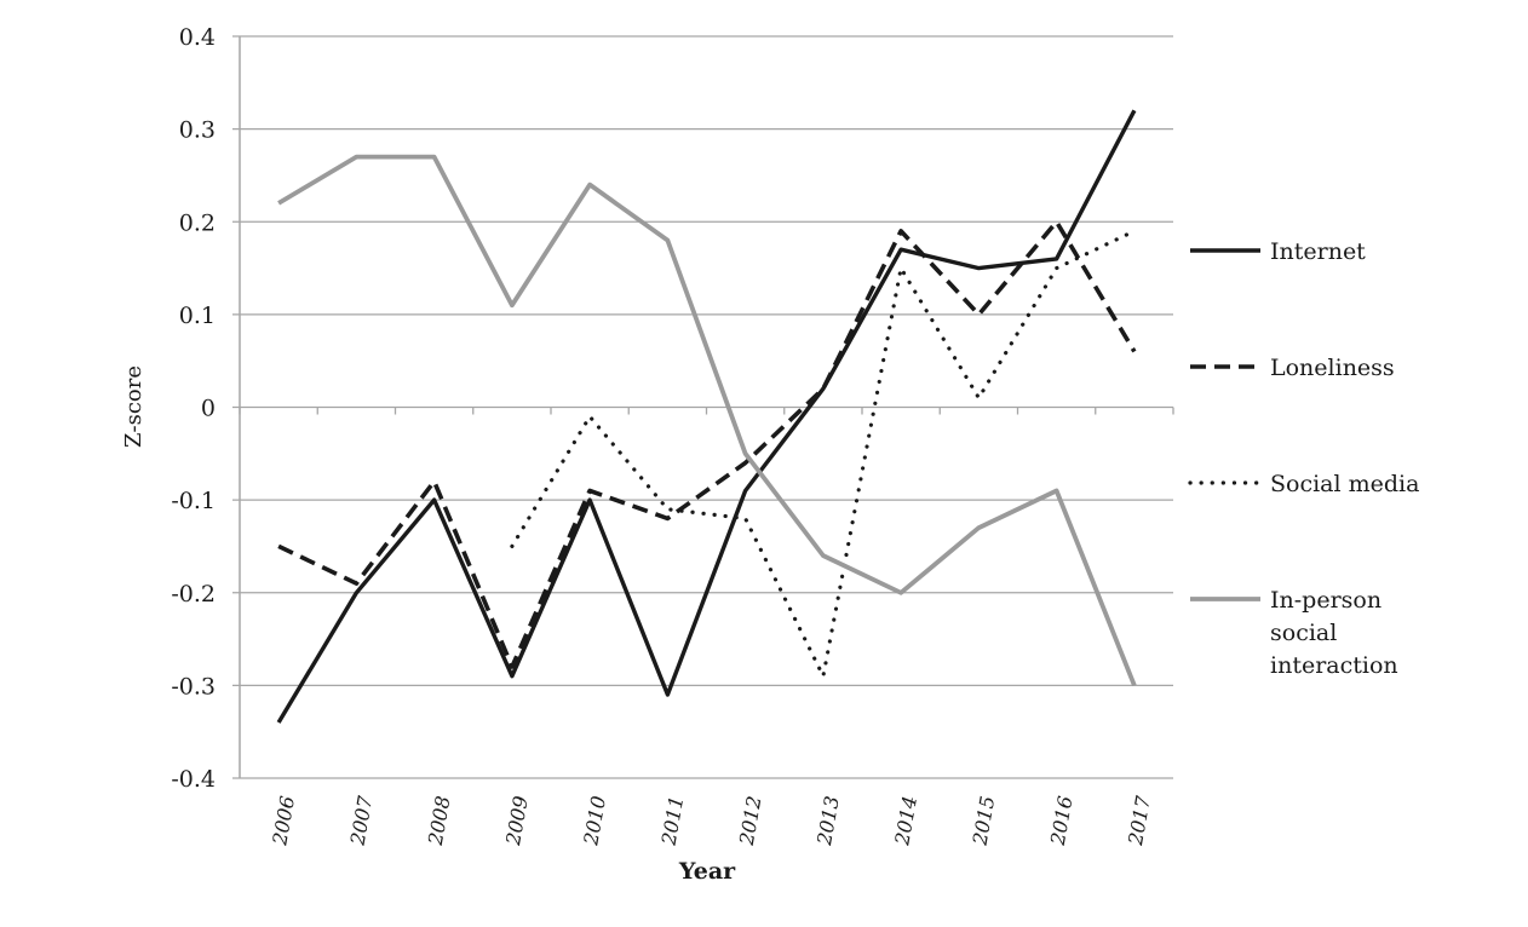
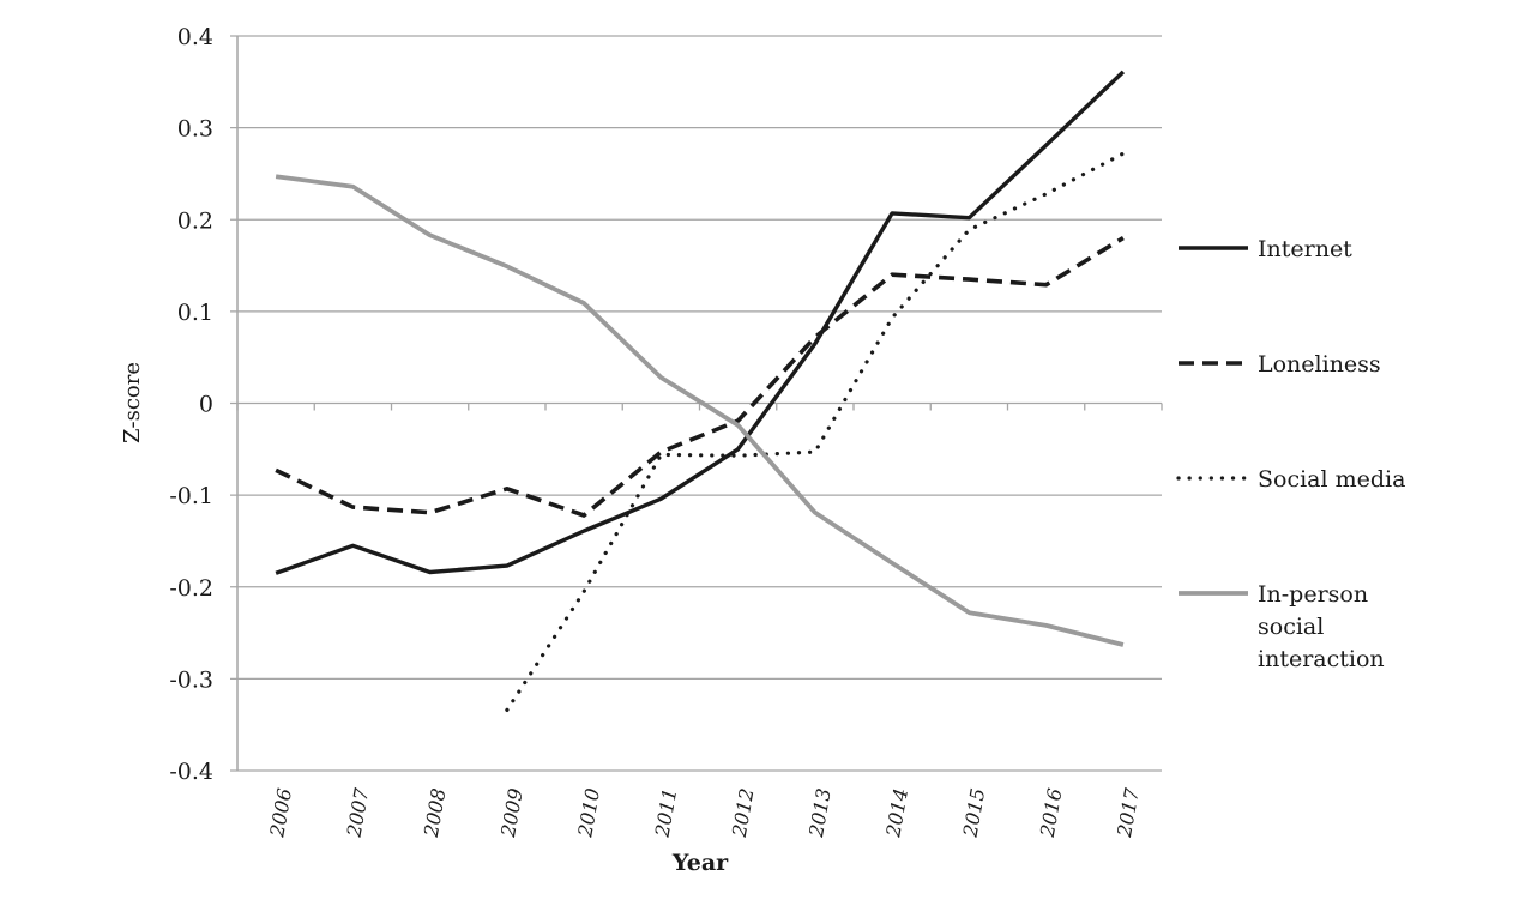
Internet/2006: -0.34 -> -0.18
Loneliness/2006: -0.15 -> -0.07
In-person social interaction/2006: 0.22 -> 0.25
Internet/2007: -0.20 -> -0.15
Loneliness/2007: -0.19 -> -0.11
In-person social interaction/2007: 0.27 -> 0.24
Internet/2008: -0.10 -> -0.18
Loneliness/2008: -0.08 -> -0.12
In-person social interaction/2008: 0.27 -> 0.18
Internet/2009: -0.29 -> -0.18
Loneliness/2009: -0.28 -> -0.09
Social media/2009: -0.15 -> -0.33
In-person social interaction/2009: 0.11 -> 0.15
Internet/2010: -0.10 -> -0.14
Loneliness/2010: -0.09 -> -0.12
Social media/2010: -0.01 -> -0.20
In-person social interaction/2010: 0.24 -> 0.11
Internet/2011: -0.31 -> -0.10
Loneliness/2011: -0.12 -> -0.05
Social media/2011: -0.11 -> -0.06
In-person social interaction/2011: 0.18 -> 0.03
Internet/2012: -0.09 -> -0.05
Loneliness/2012: -0.06 -> -0.02
Social media/2012: -0.12 -> -0.06
In-person social interaction/2012: -0.05 -> -0.02
Internet/2013: 0.02 -> 0.07
Loneliness/2013: 0.02 -> 0.07
Social media/2013: -0.29 -> -0.05
In-person social interaction/2013: -0.16 -> -0.12
Internet/2014: 0.17 -> 0.21
Loneliness/2014: 0.19 -> 0.14
Social media/2014: 0.15 -> 0.09
In-person social interaction/2014: -0.20 -> -0.17
Internet/2015: 0.15 -> 0.20
Loneliness/2015: 0.10 -> 0.14
Social media/2015: 0.01 -> 0.19
In-person social interaction/2015: -0.13 -> -0.23
Internet/2016: 0.16 -> 0.28
Loneliness/2016: 0.20 -> 0.13
Social media/2016: 0.15 -> 0.23
In-person social interaction/2016: -0.09 -> -0.24
Internet/2017: 0.32 -> 0.36
Loneliness/2017: 0.06 -> 0.18
Social media/2017: 0.19 -> 0.27
In-person social interaction/2017: -0.30 -> -0.26
